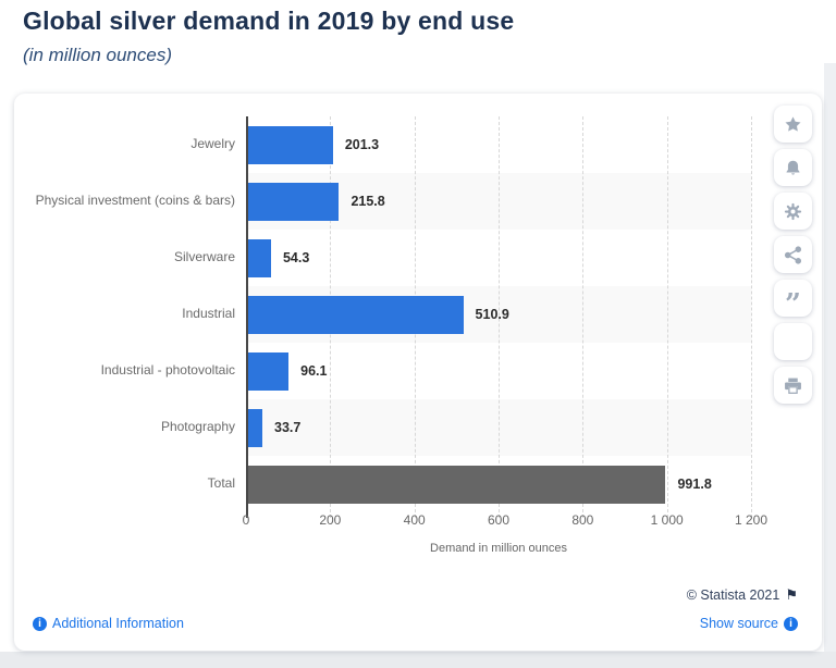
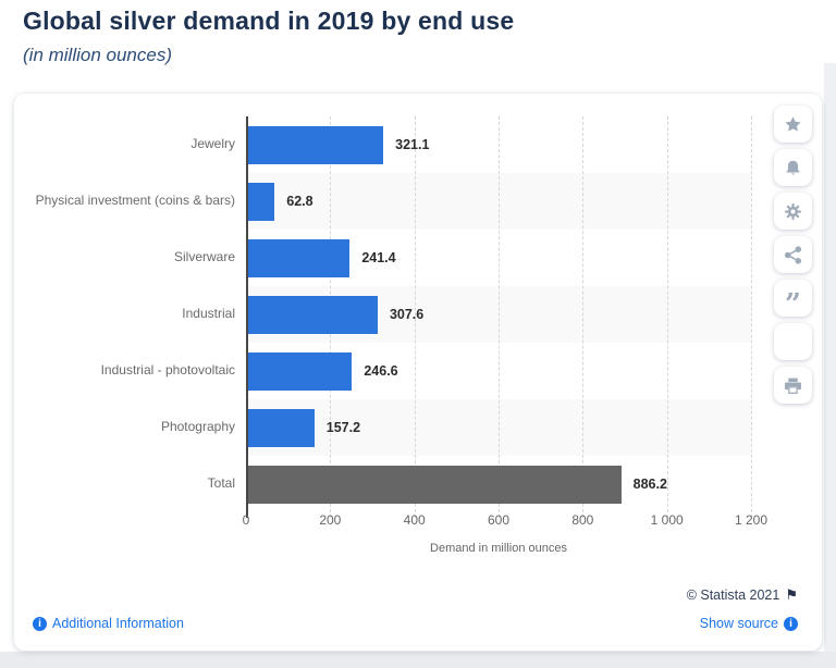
Jewelry: 201.3 -> 321.1
Physical investment (coins & bars): 215.8 -> 62.8
Silverware: 54.3 -> 241.4
Industrial: 510.9 -> 307.6
Industrial - photovoltaic: 96.1 -> 246.6
Photography: 33.7 -> 157.2
Total: 991.8 -> 886.2
